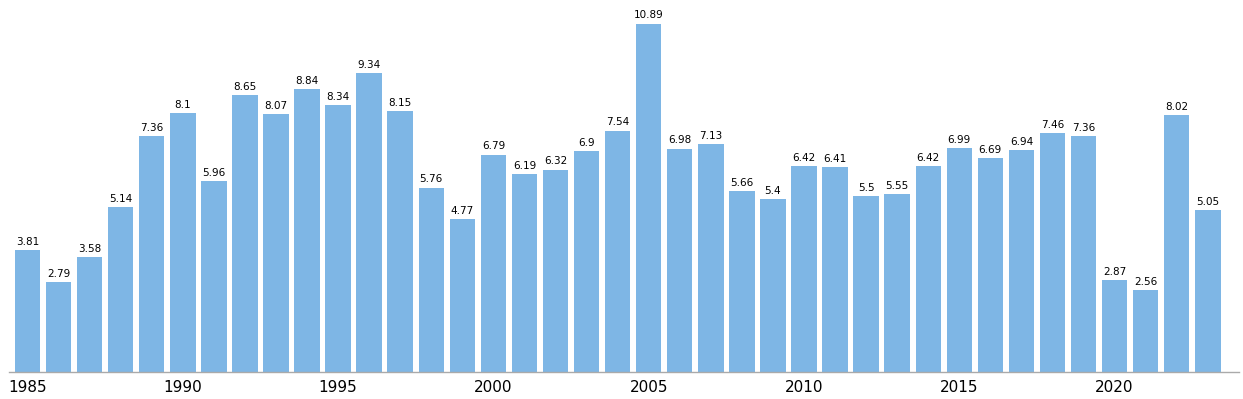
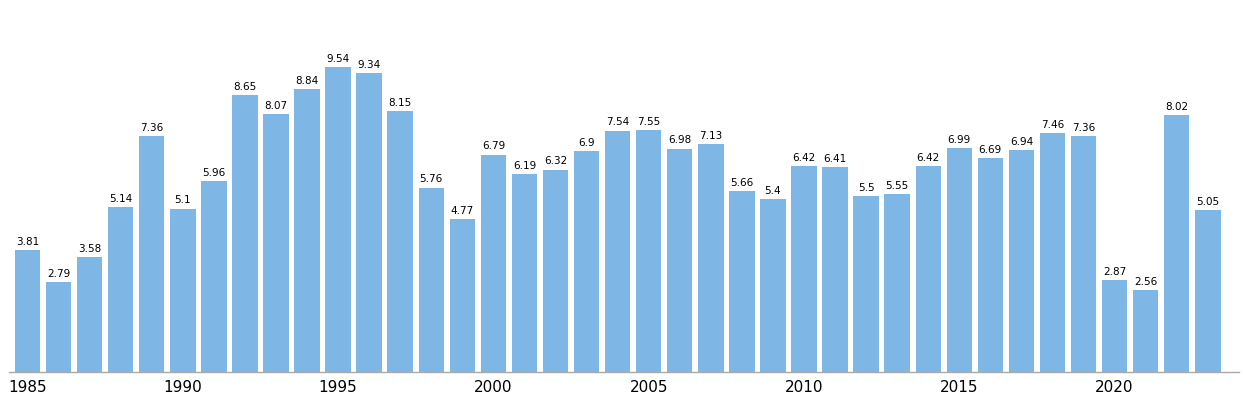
1990: 8.1 -> 5.1
1995: 8.34 -> 9.54
2005: 10.89 -> 7.55
